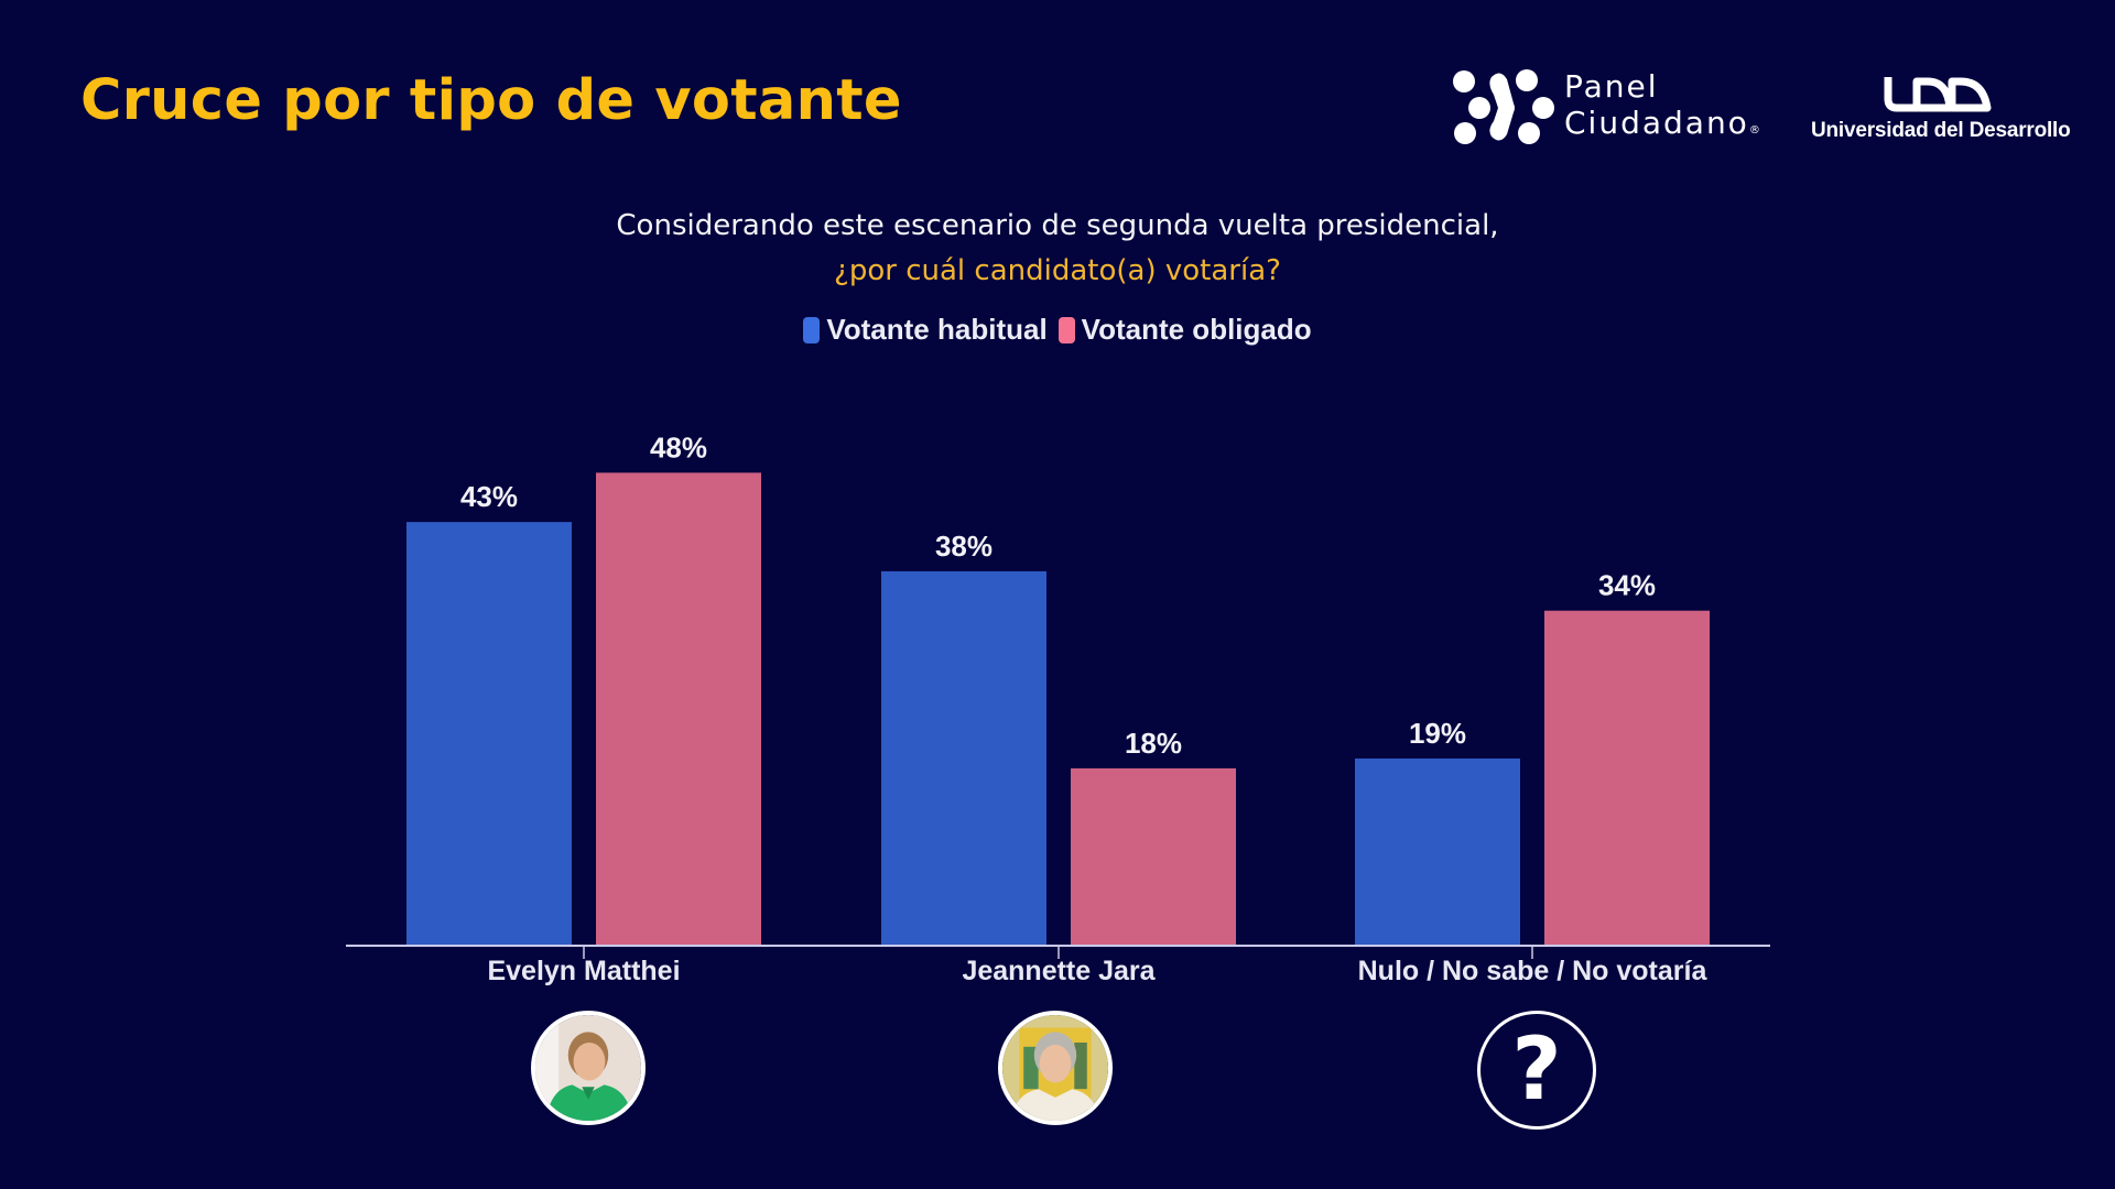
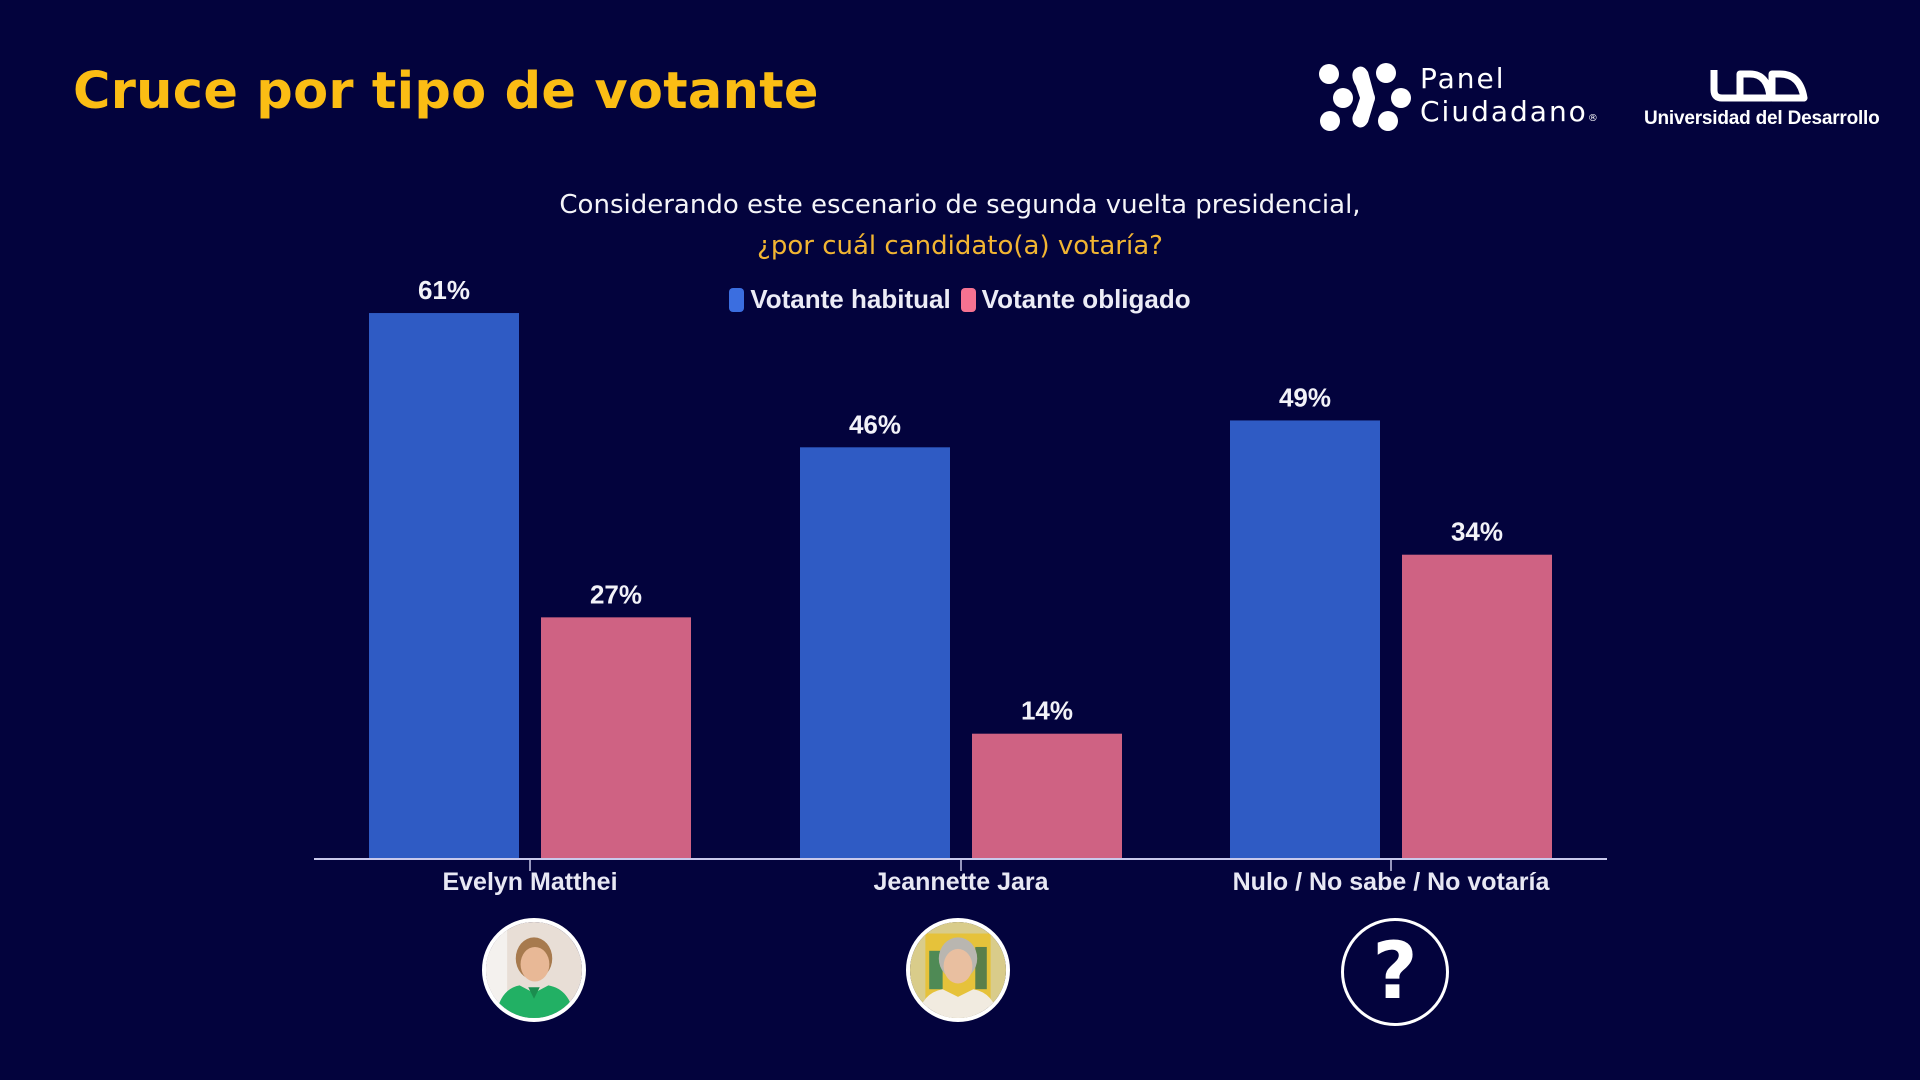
Votante habitual/Evelyn Matthei: 43% -> 61%
Votante obligado/Evelyn Matthei: 48% -> 27%
Votante habitual/Jeannette Jara: 38% -> 46%
Votante obligado/Jeannette Jara: 18% -> 14%
Votante habitual/Nulo / No sabe / No votaría: 19% -> 49%
